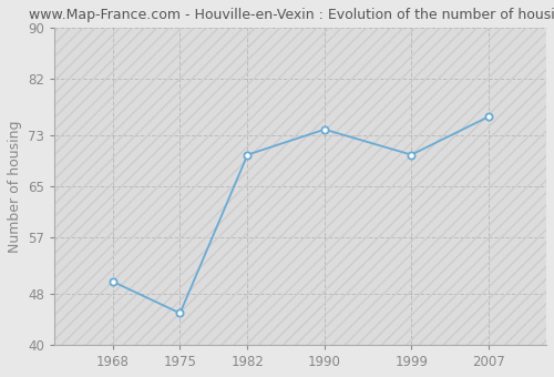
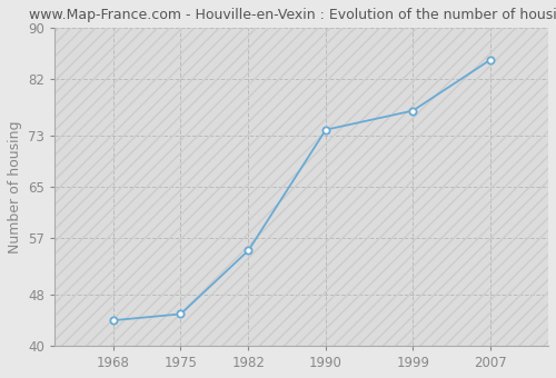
1968: 50 -> 44
1982: 70 -> 55
1999: 70 -> 77
2007: 76 -> 85
